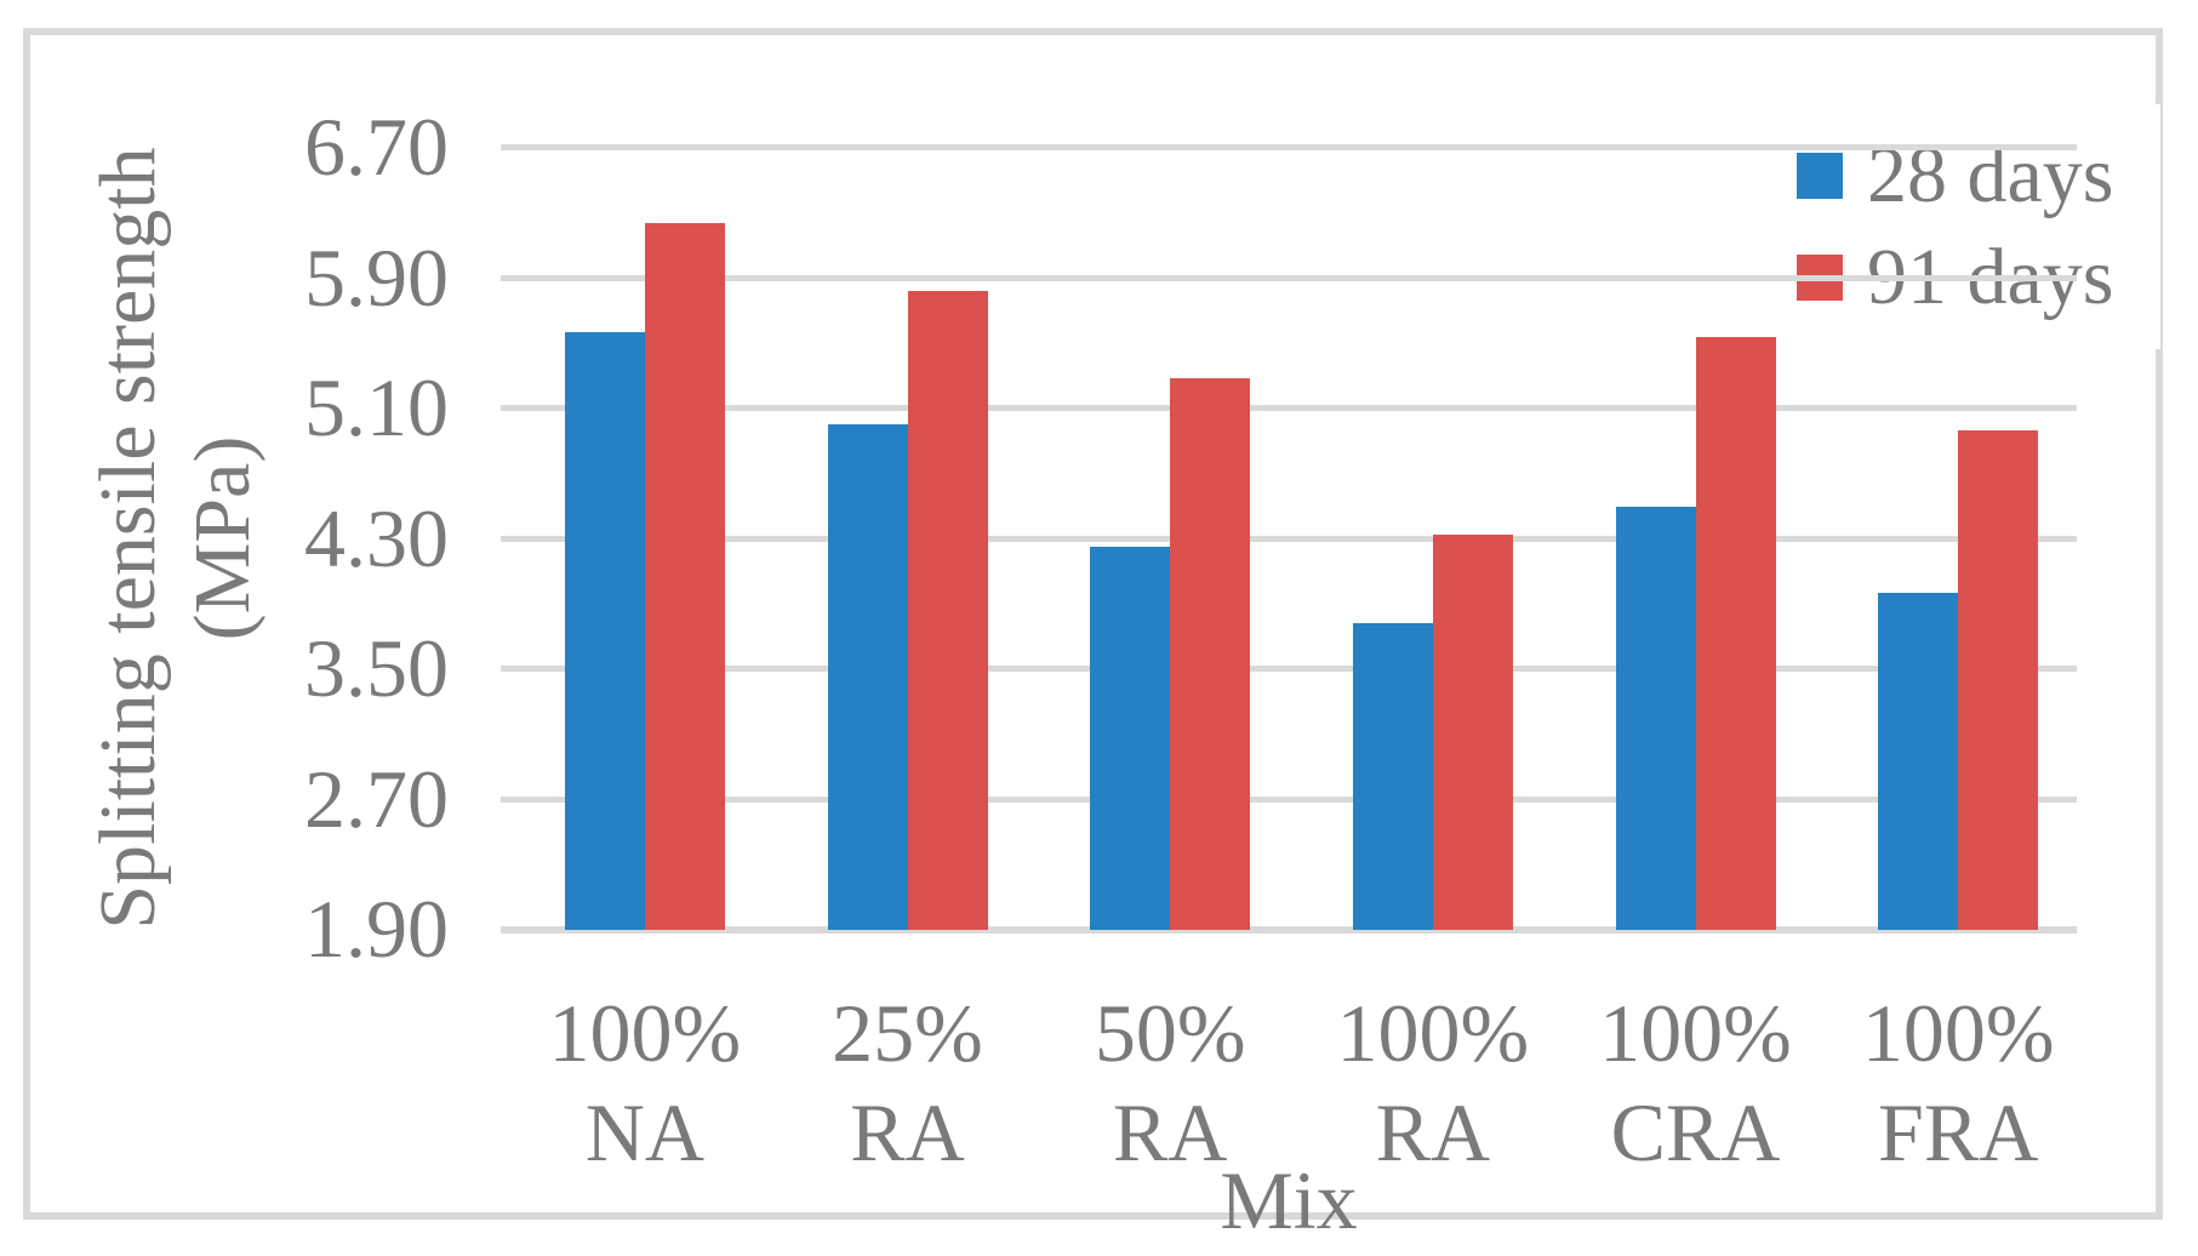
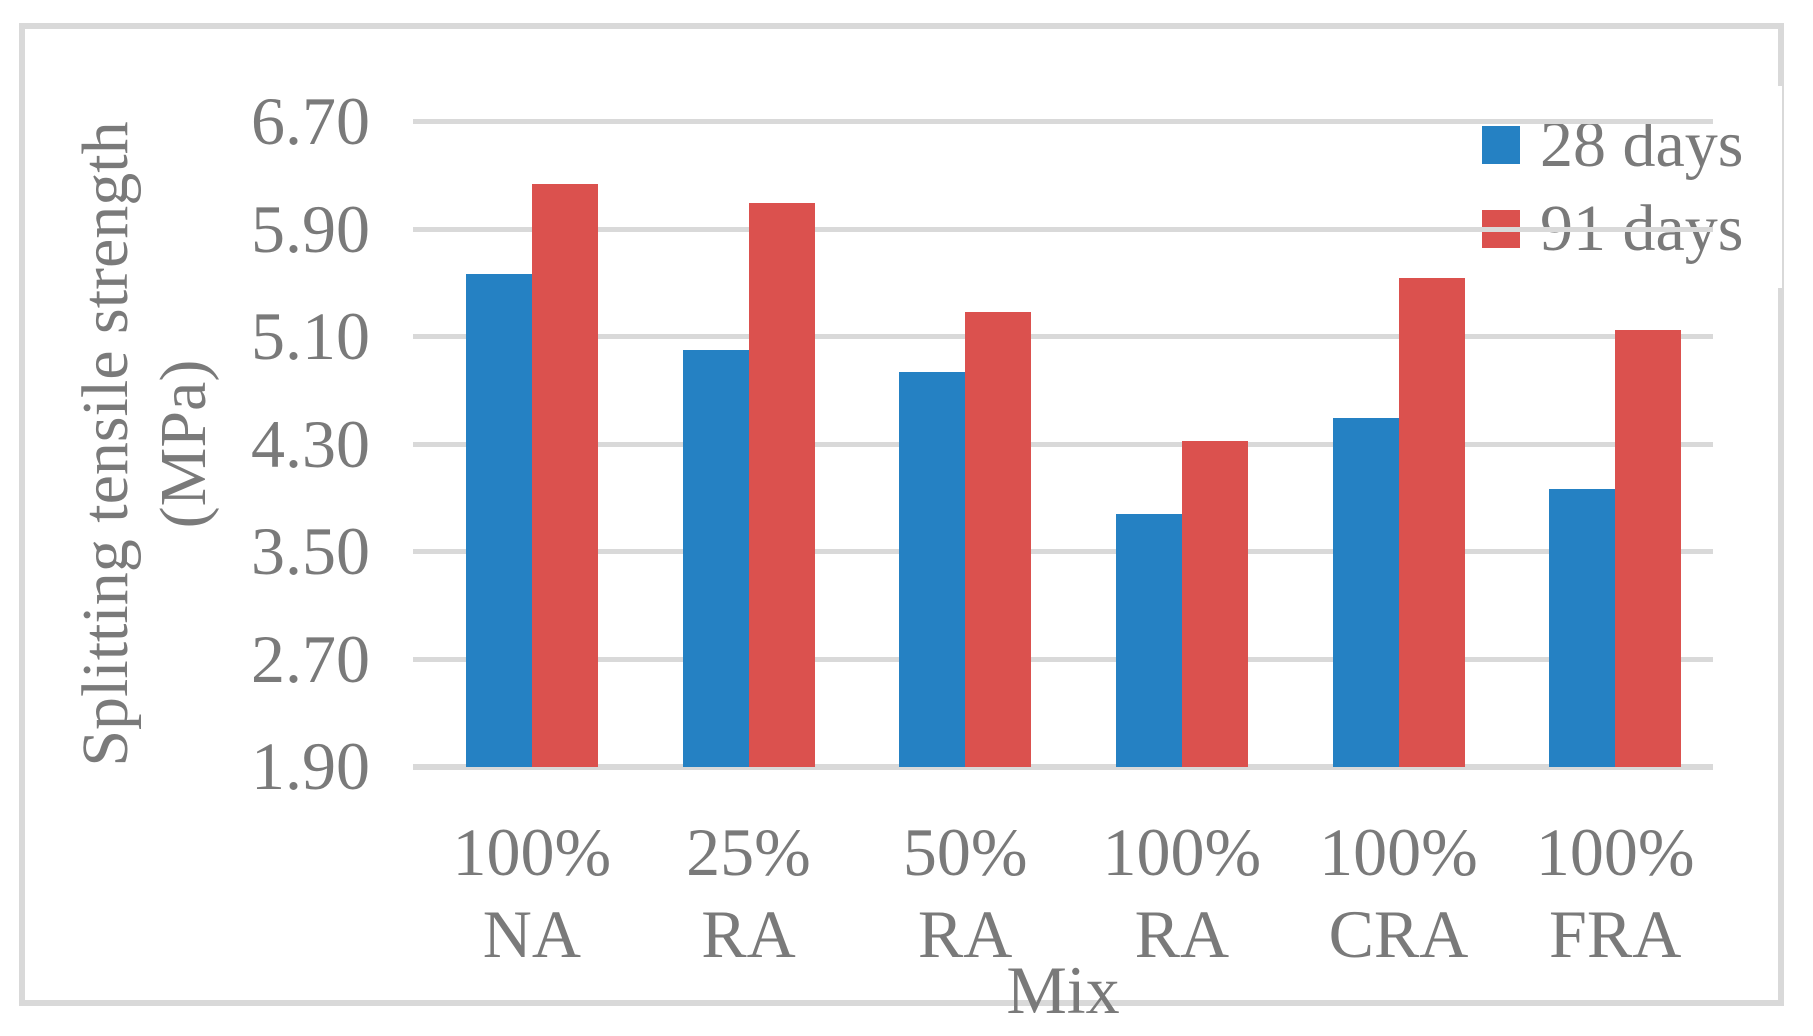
91 days/25% RA: 5.82 -> 6.10
28 days/50% RA: 4.25 -> 4.84
91 days/100% FRA: 4.97 -> 5.15
